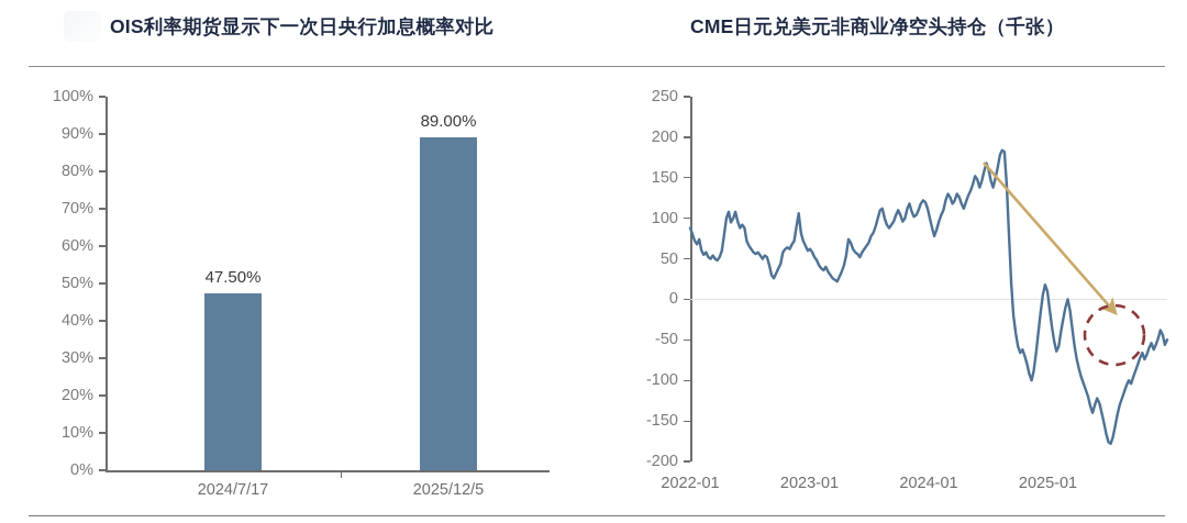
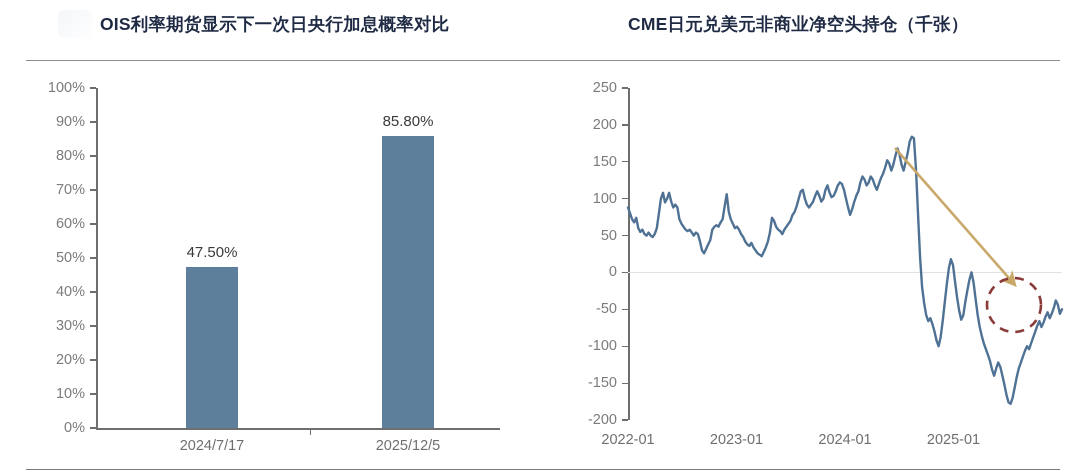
OIS利率期货显示下一次日央行加息概率对比/2025/12/5: 89.00% -> 85.80%
